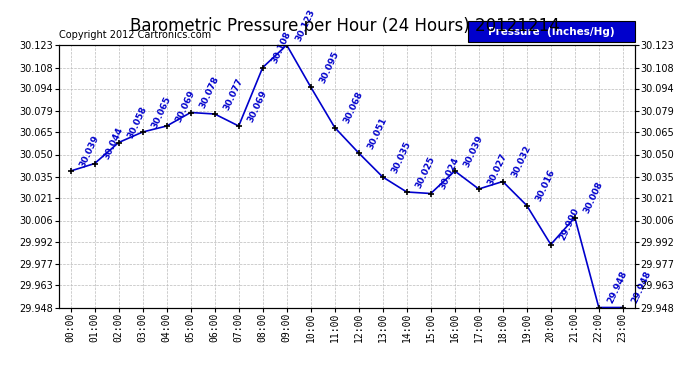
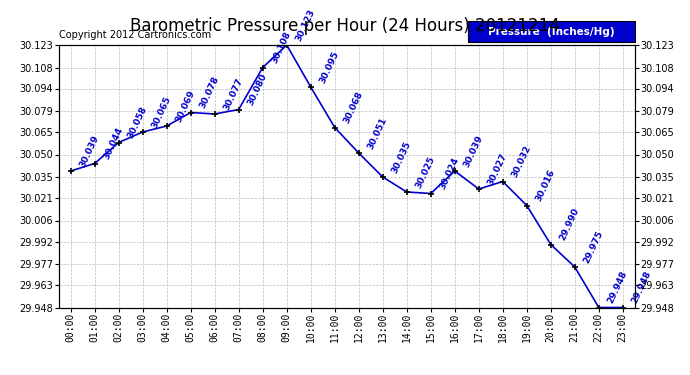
07:00: 30.069 -> 30.080
21:00: 30.008 -> 29.975
